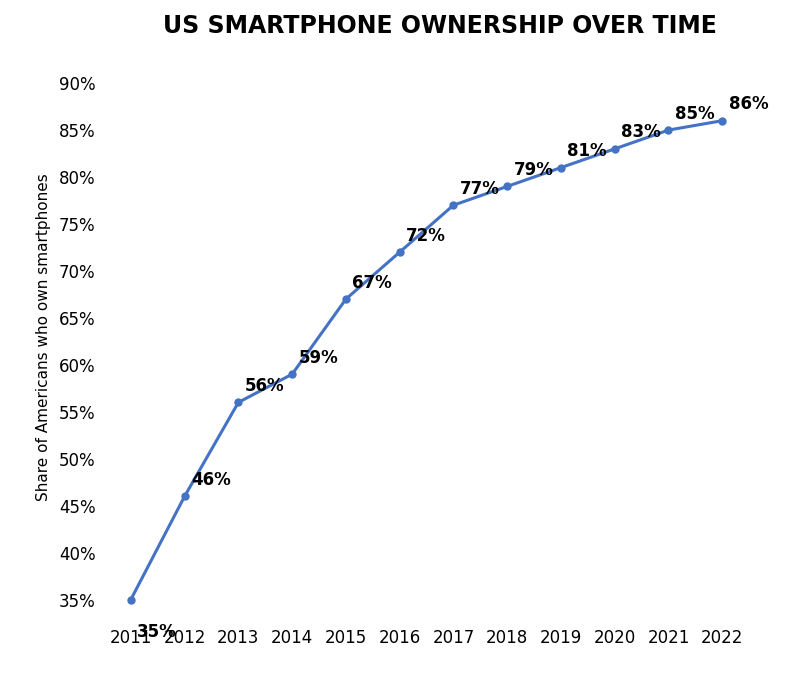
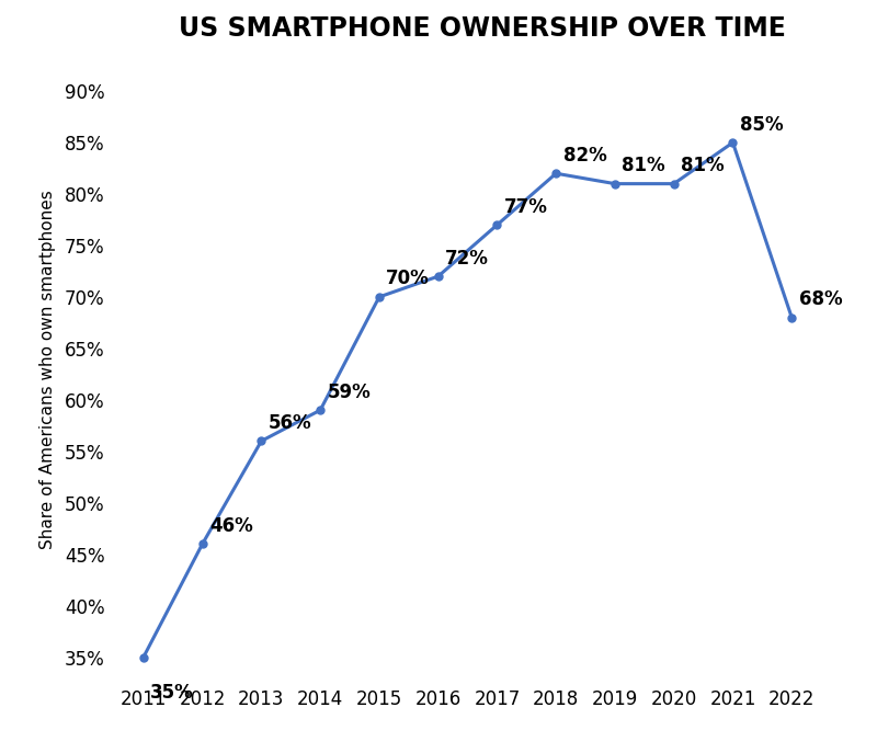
2015: 67% -> 70%
2018: 79% -> 82%
2020: 83% -> 81%
2022: 86% -> 68%
